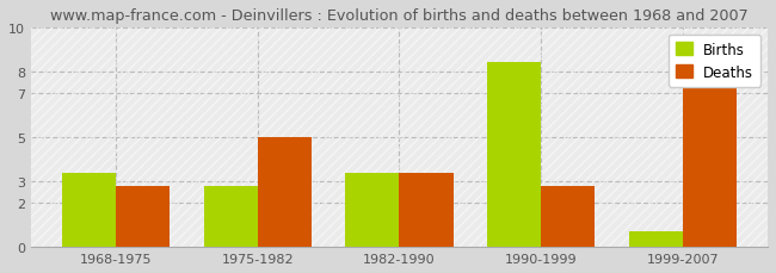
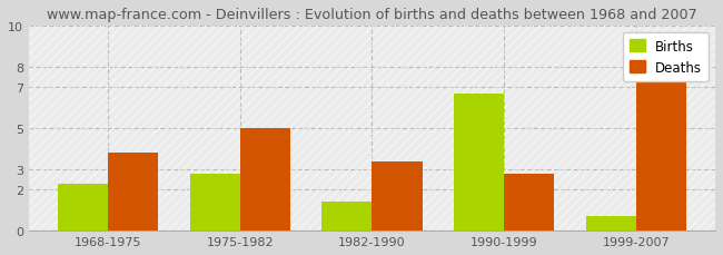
Births/1968-1975: 3.4 -> 2.3
Deaths/1968-1975: 2.8 -> 3.8
Births/1982-1990: 3.4 -> 1.4
Births/1990-1999: 8.4 -> 6.7
